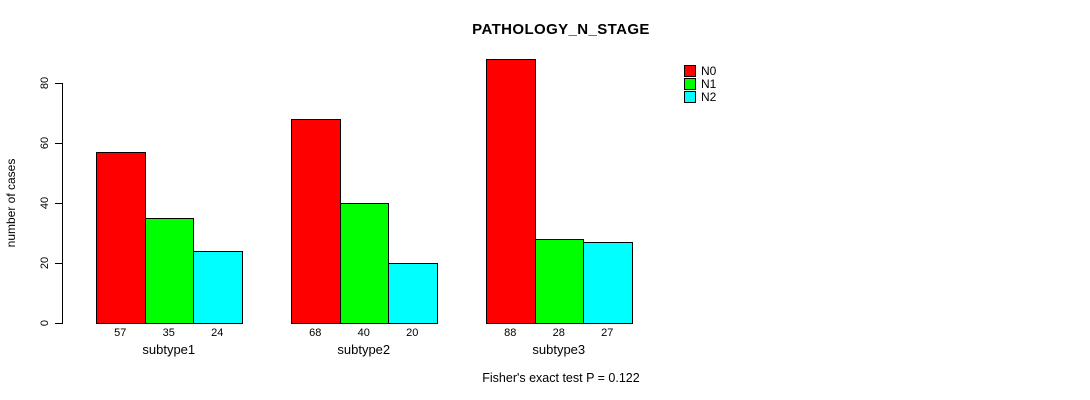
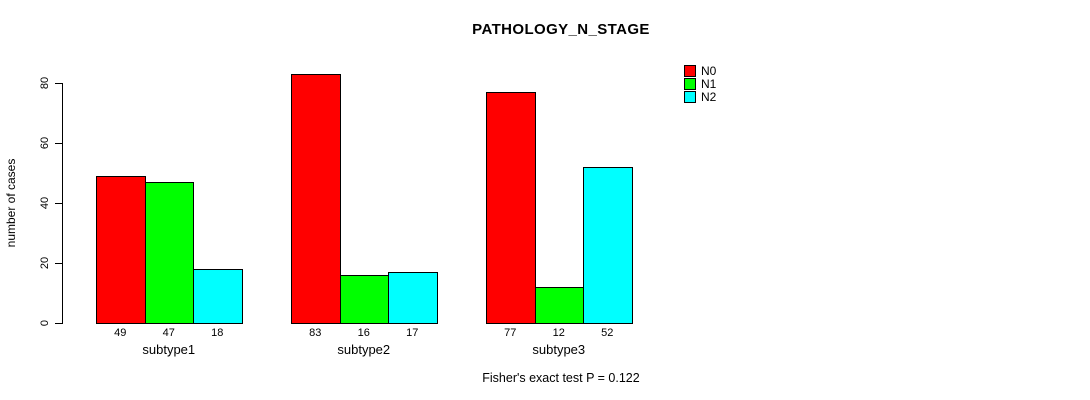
N0/subtype1: 57 -> 49
N1/subtype1: 35 -> 47
N2/subtype1: 24 -> 18
N0/subtype2: 68 -> 83
N1/subtype2: 40 -> 16
N2/subtype2: 20 -> 17
N0/subtype3: 88 -> 77
N1/subtype3: 28 -> 12
N2/subtype3: 27 -> 52
